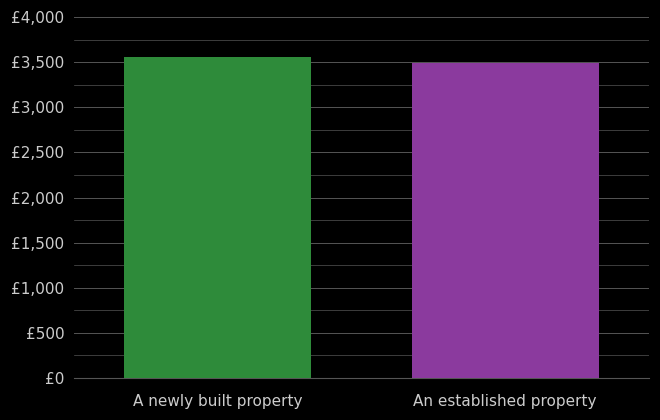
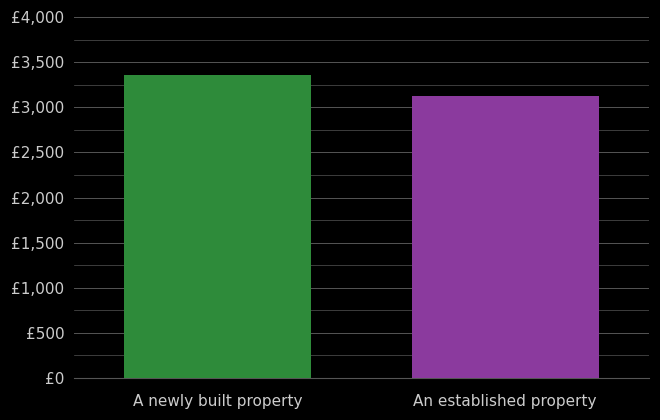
A newly built property: £3,560 -> £3,360
An established property: £3,490 -> £3,120
